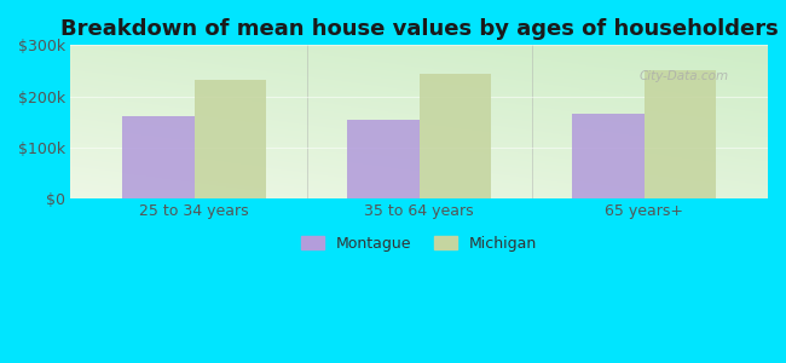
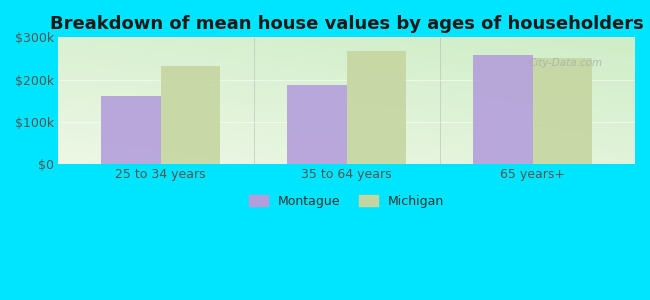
Montague/35 to 64 years: $155k -> $188k
Michigan/35 to 64 years: $245k -> $268k
Montague/65 years+: $165k -> $258k
